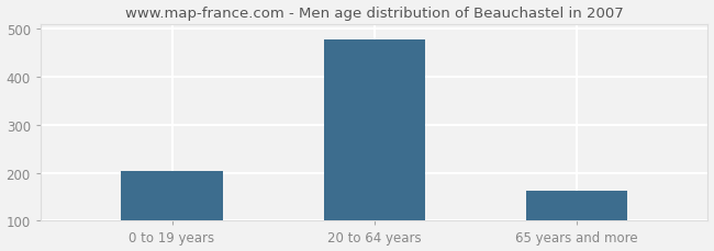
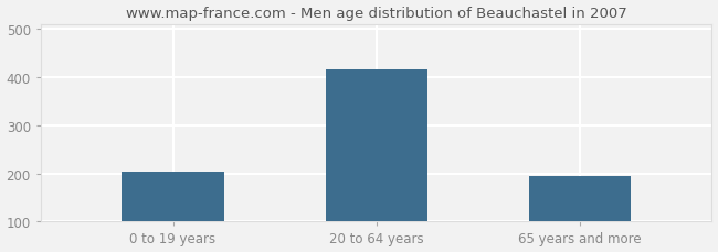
20 to 64 years: 476 -> 415
65 years and more: 163 -> 195
